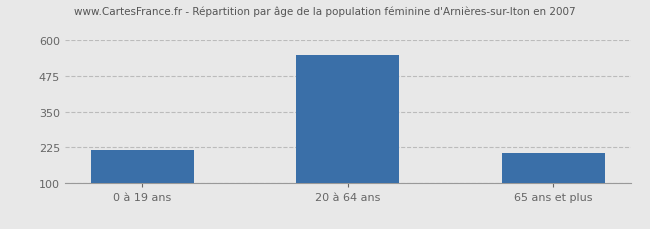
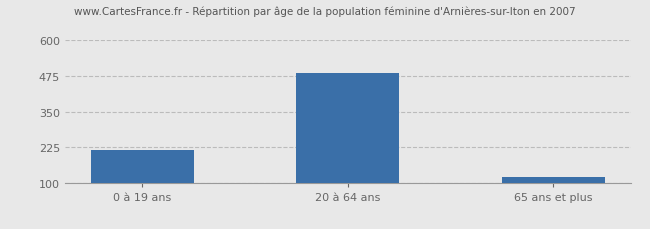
20 à 64 ans: 550 -> 487
65 ans et plus: 205 -> 120
